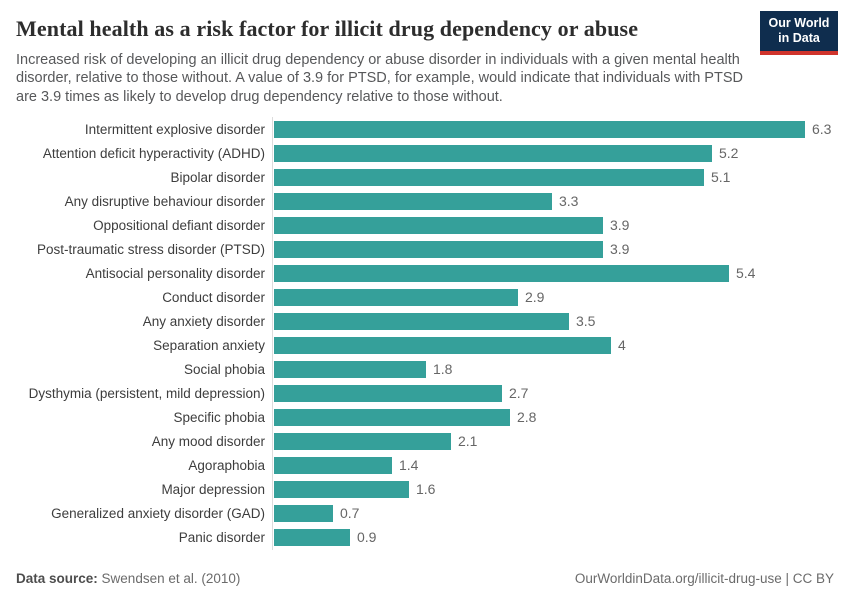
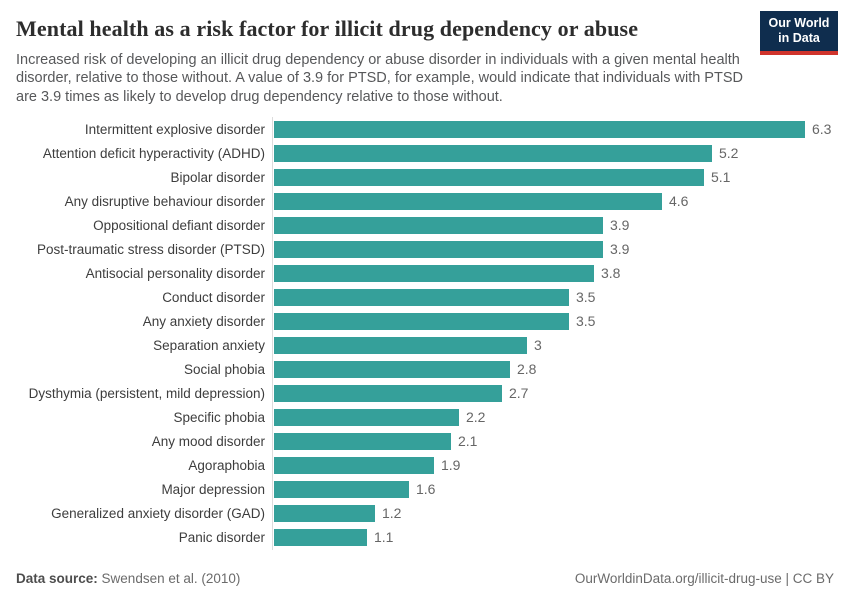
Any disruptive behaviour disorder: 3.3 -> 4.6
Antisocial personality disorder: 5.4 -> 3.8
Conduct disorder: 2.9 -> 3.5
Separation anxiety: 4 -> 3
Social phobia: 1.8 -> 2.8
Specific phobia: 2.8 -> 2.2
Agoraphobia: 1.4 -> 1.9
Generalized anxiety disorder (GAD): 0.7 -> 1.2
Panic disorder: 0.9 -> 1.1
